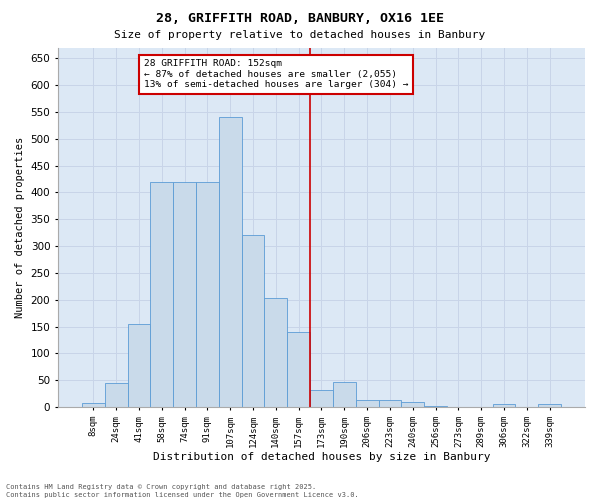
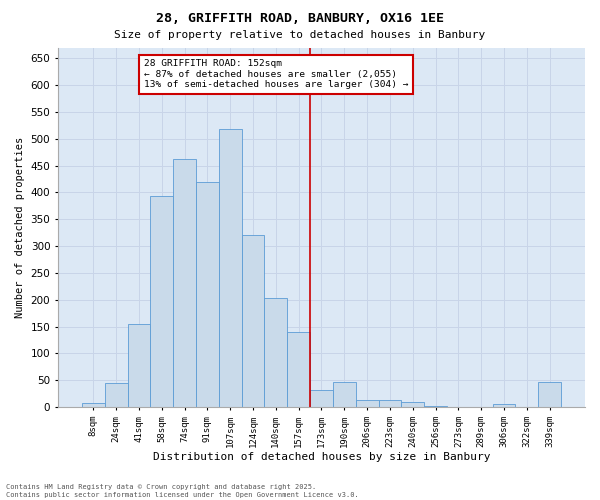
58sqm: 420 -> 394
74sqm: 420 -> 462
107sqm: 540 -> 518
339sqm: 6 -> 46
